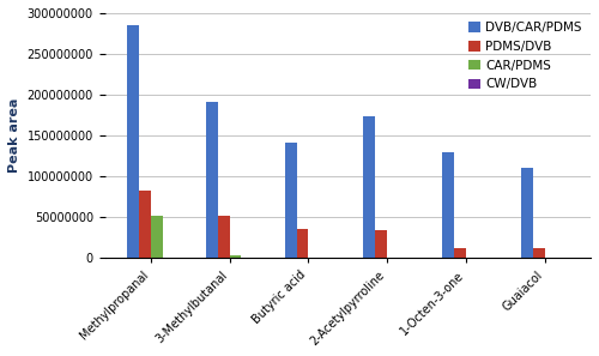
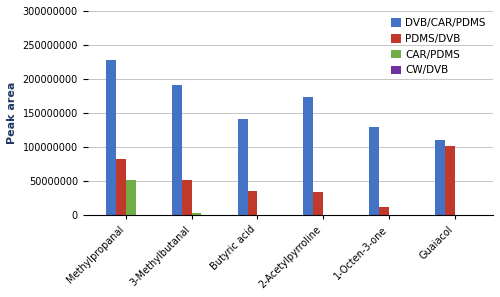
DVB/CAR/PDMS/Methylpropanal: 285000000 -> 228000000
PDMS/DVB/Guaiacol: 12000000 -> 102000000
